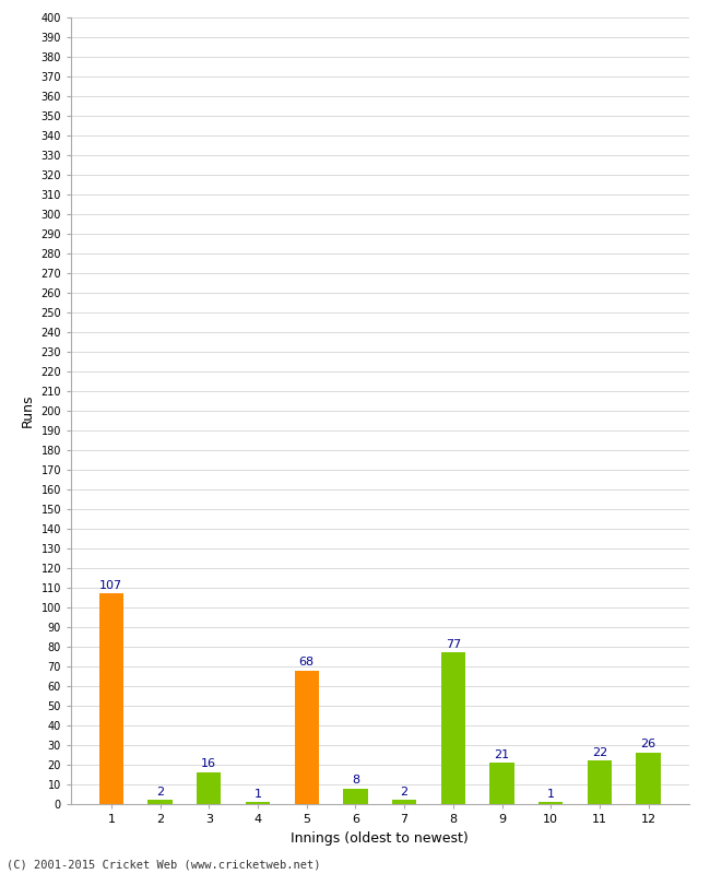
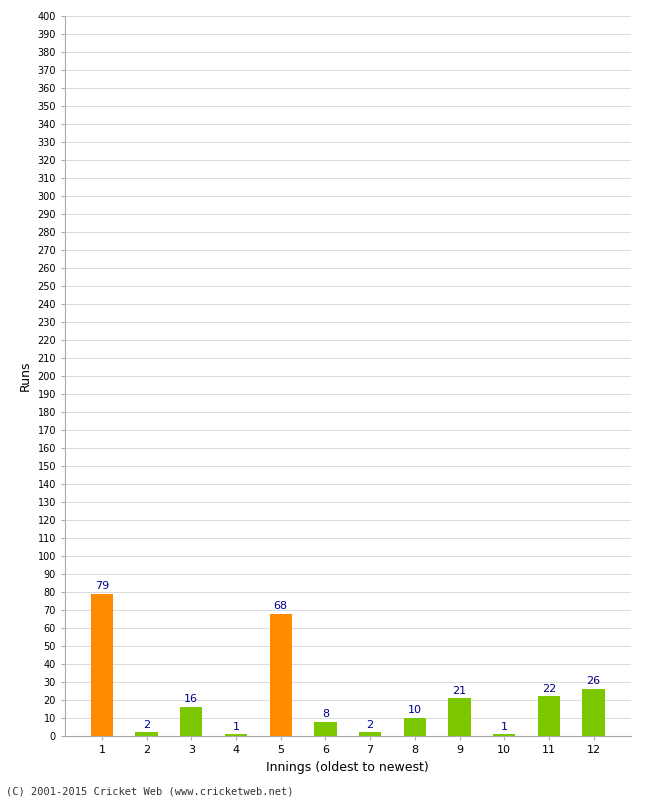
1: 107 -> 79
8: 77 -> 10
